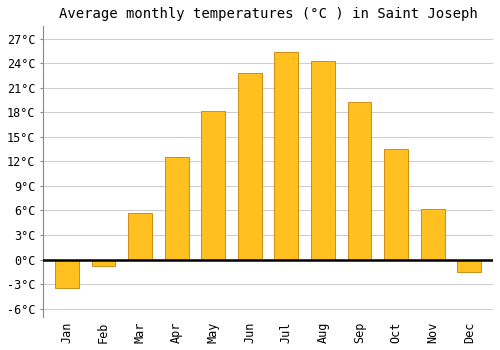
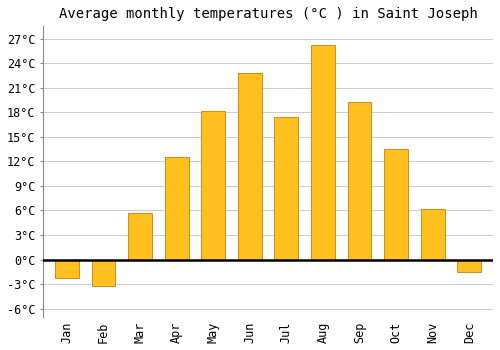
Jan: -3.5°C -> -2.2°C
Feb: -0.8°C -> -3.2°C
Jul: 25.3°C -> 17.4°C
Aug: 24.2°C -> 26.2°C
